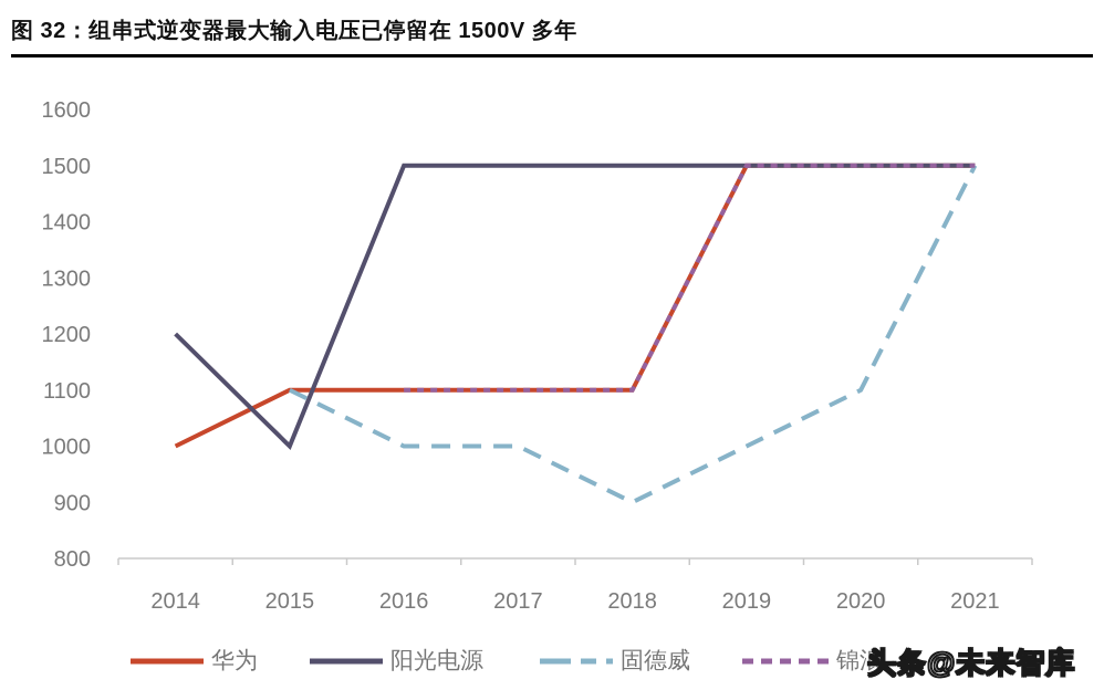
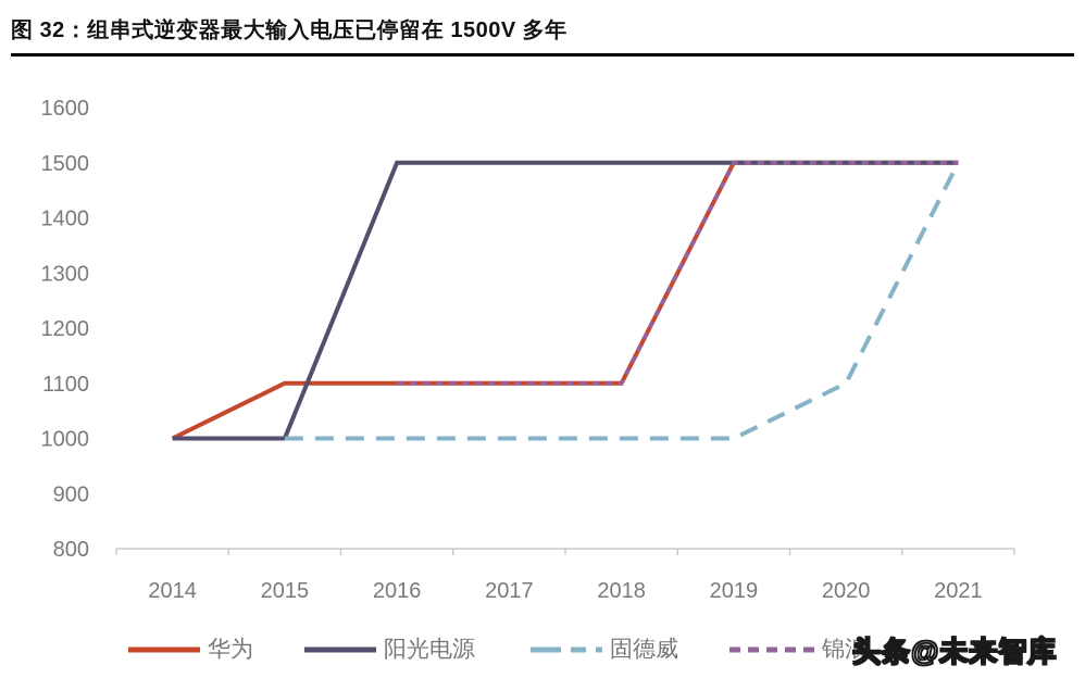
阳光电源/2014: 1200 -> 1000
固德威/2015: 1100 -> 1000
固德威/2018: 900 -> 1000
